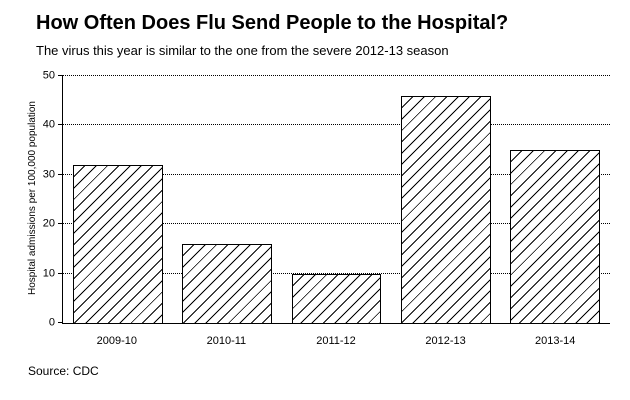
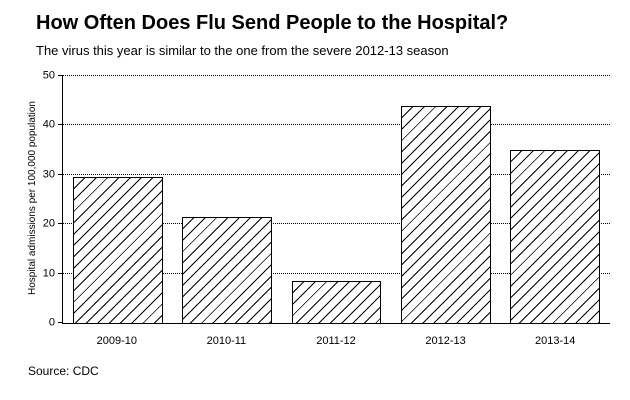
2009-10: 32 -> 30
2010-11: 16 -> 22
2011-12: 10 -> 8
2012-13: 46 -> 44
